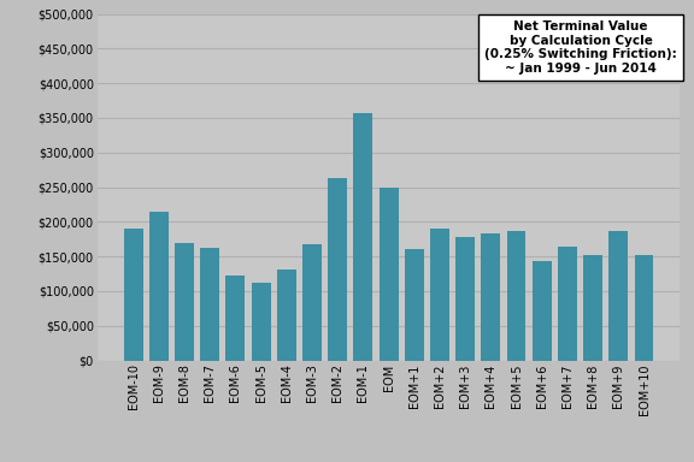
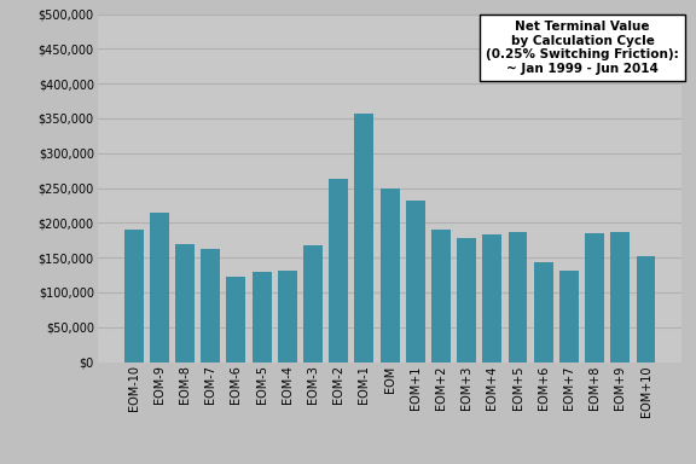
EOM-5: $112,000 -> $130,000
EOM+1: $160,000 -> $232,000
EOM+7: $164,000 -> $131,000
EOM+8: $152,000 -> $185,000
